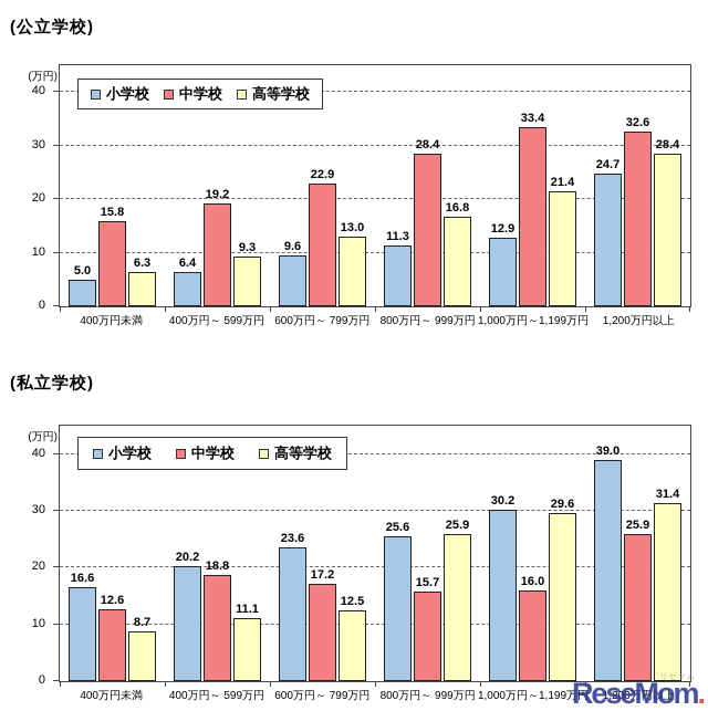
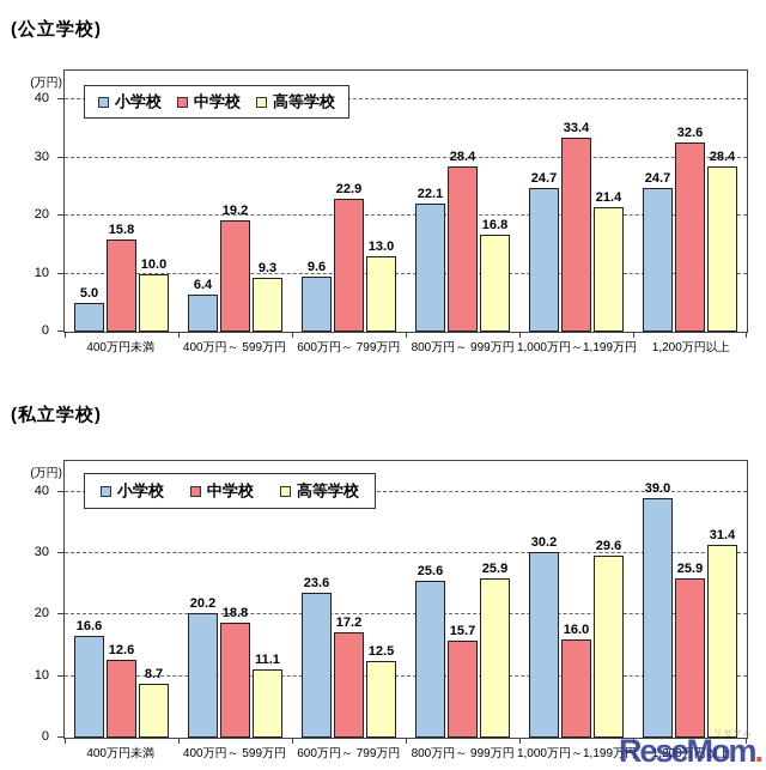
(公立学校)/高等学校/400万円未満: 6.3 -> 10.0
(公立学校)/小学校/800万円～ 999万円: 11.3 -> 22.1
(公立学校)/小学校/1,000万円～1,199万円: 12.9 -> 24.7
